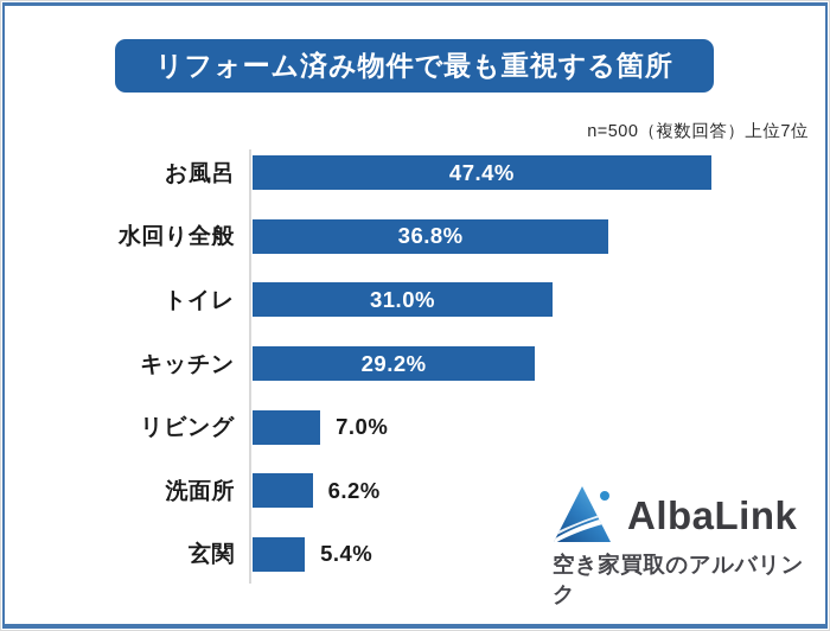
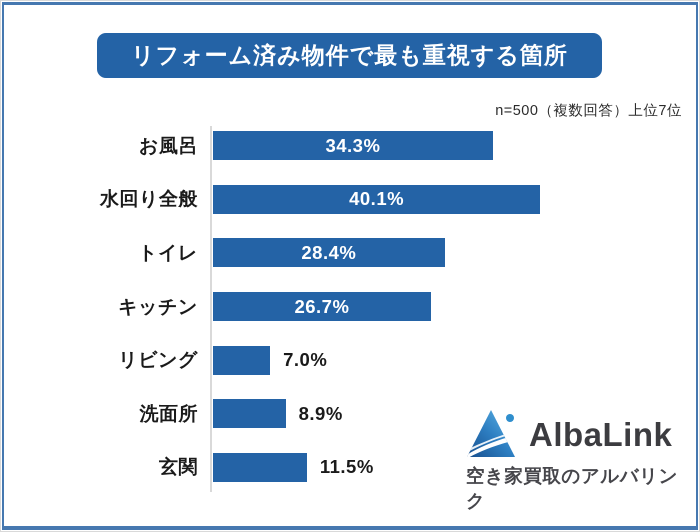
お風呂: 47.4% -> 34.3%
水回り全般: 36.8% -> 40.1%
トイレ: 31.0% -> 28.4%
キッチン: 29.2% -> 26.7%
洗面所: 6.2% -> 8.9%
玄関: 5.4% -> 11.5%
